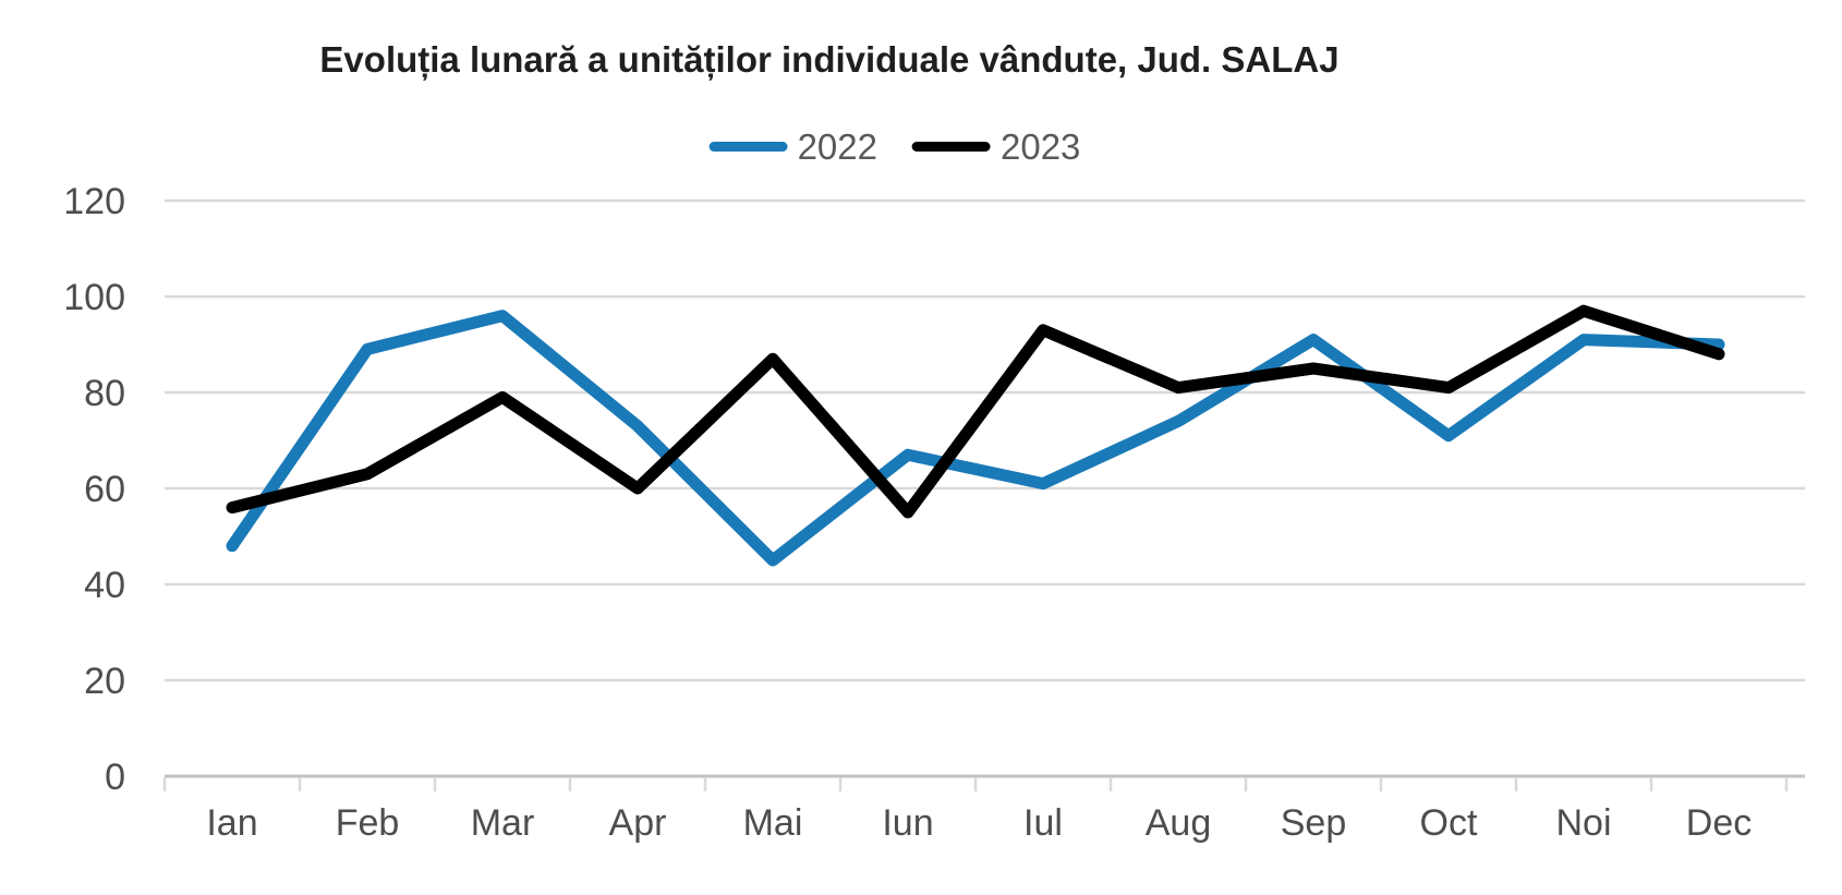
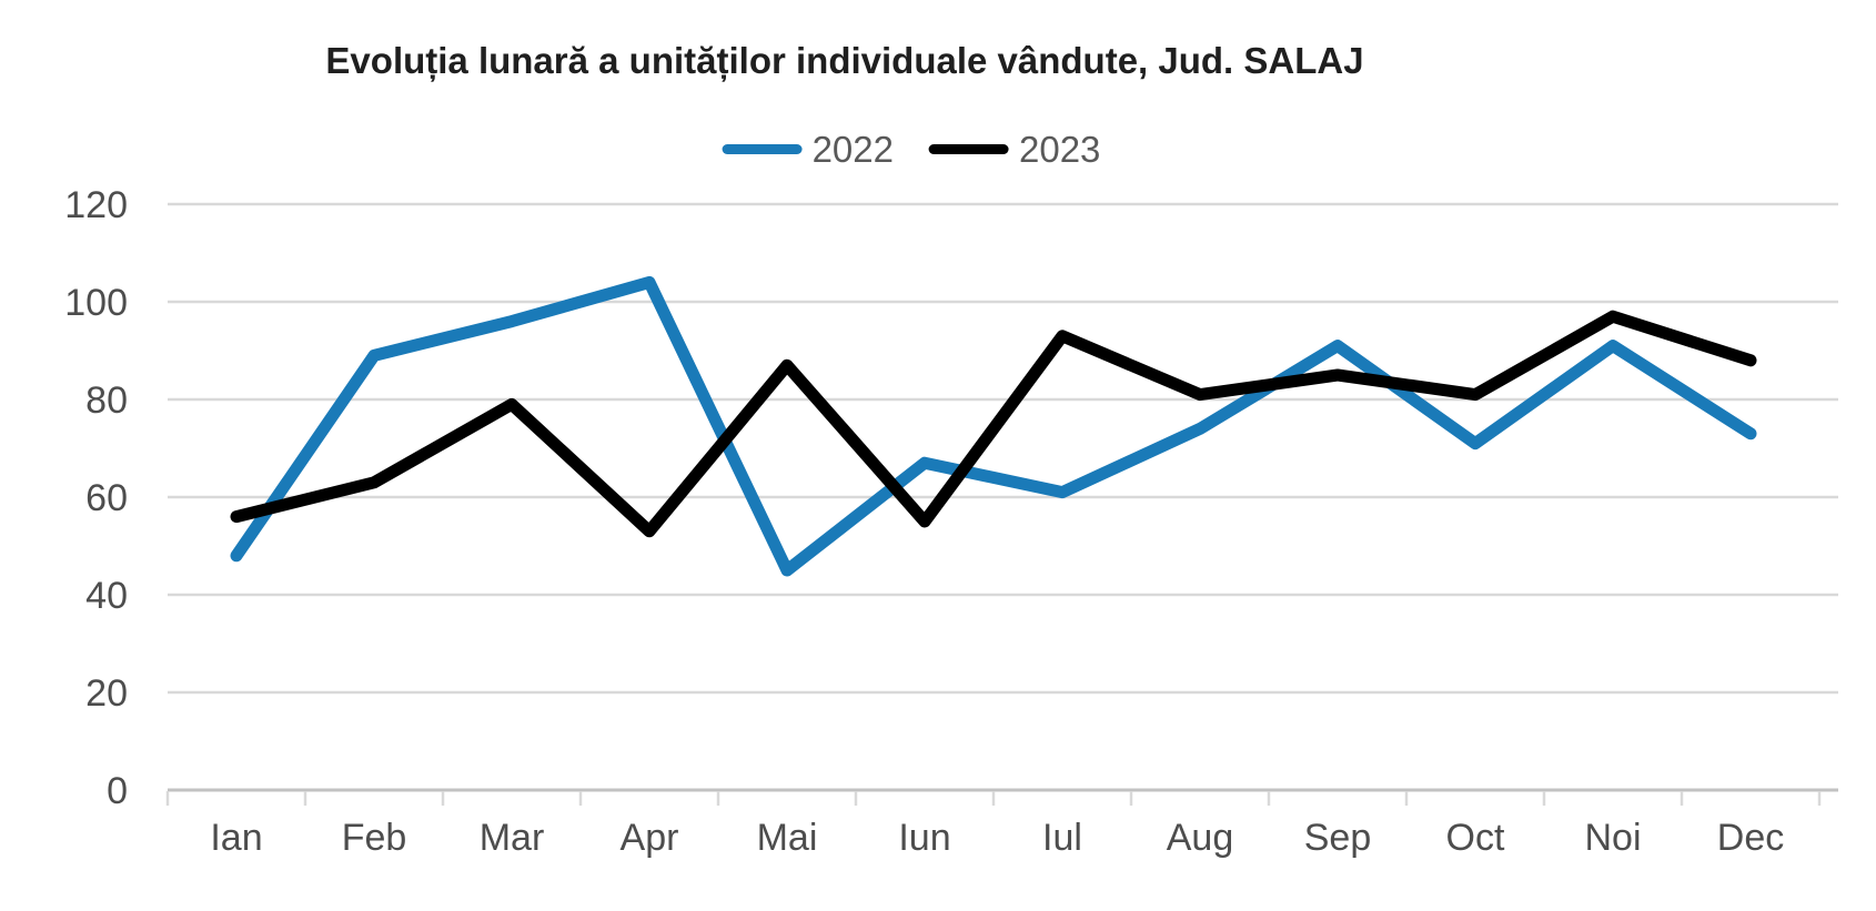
2022/Apr: 73 -> 104
2023/Apr: 60 -> 53
2022/Dec: 90 -> 73
